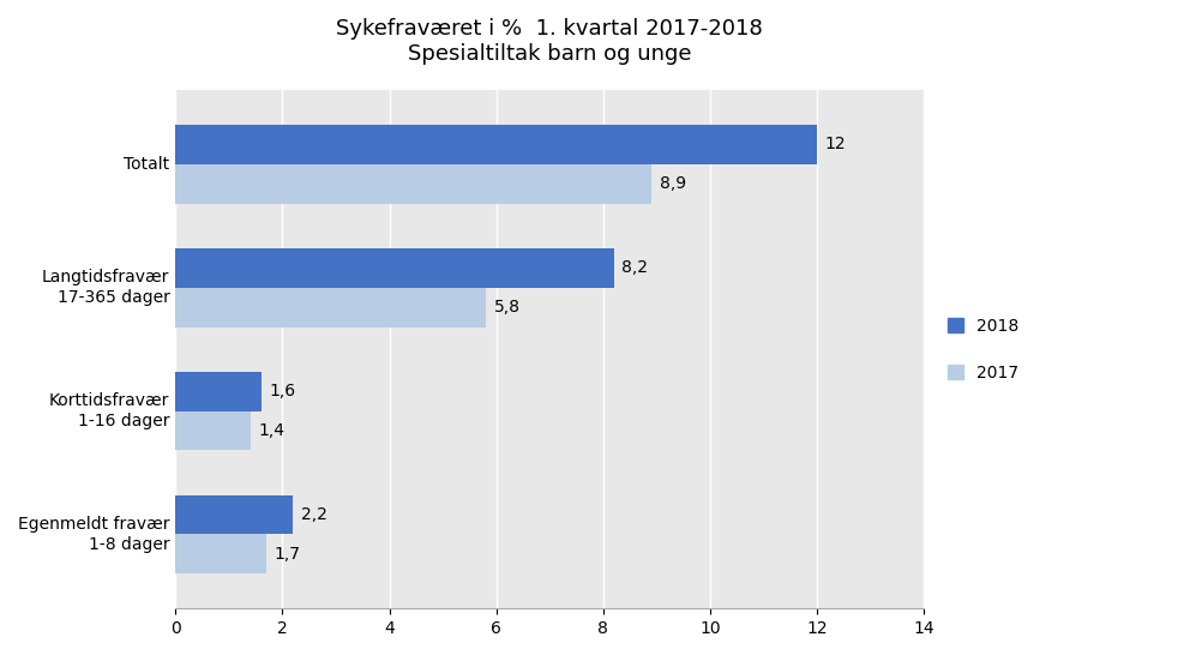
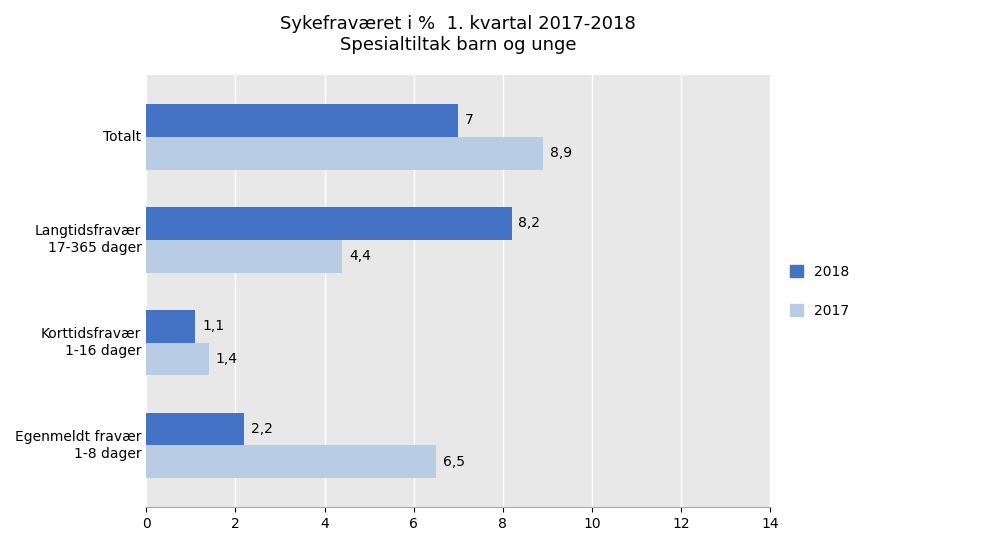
2018/Totalt: 12 -> 7
2017/Langtidsfravær 17-365 dager: 5,8 -> 4,4
2018/Korttidsfravær 1-16 dager: 1,6 -> 1,1
2017/Egenmeldt fravær 1-8 dager: 1,7 -> 6,5
